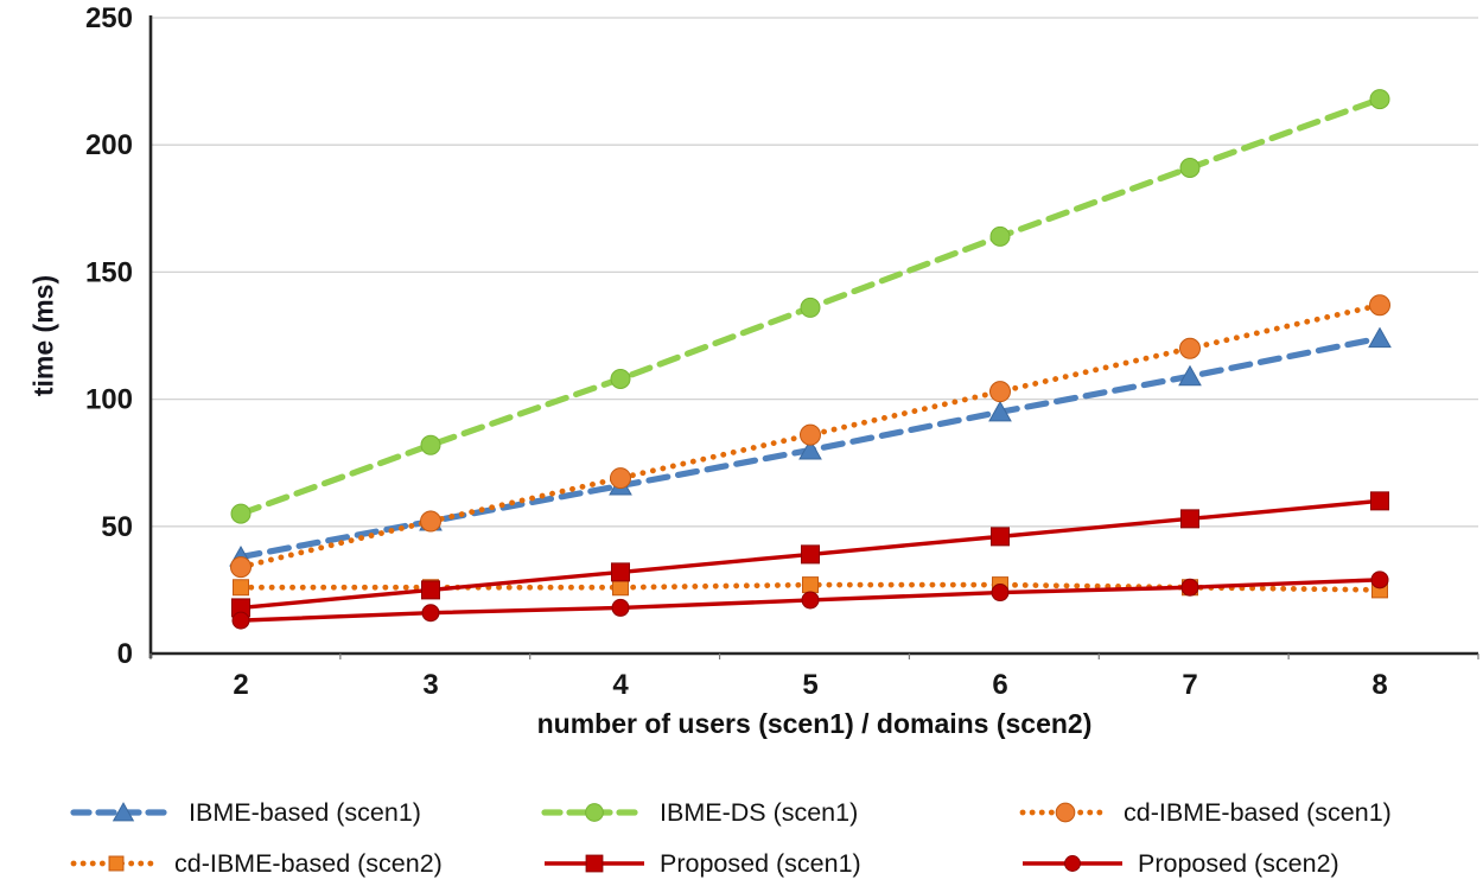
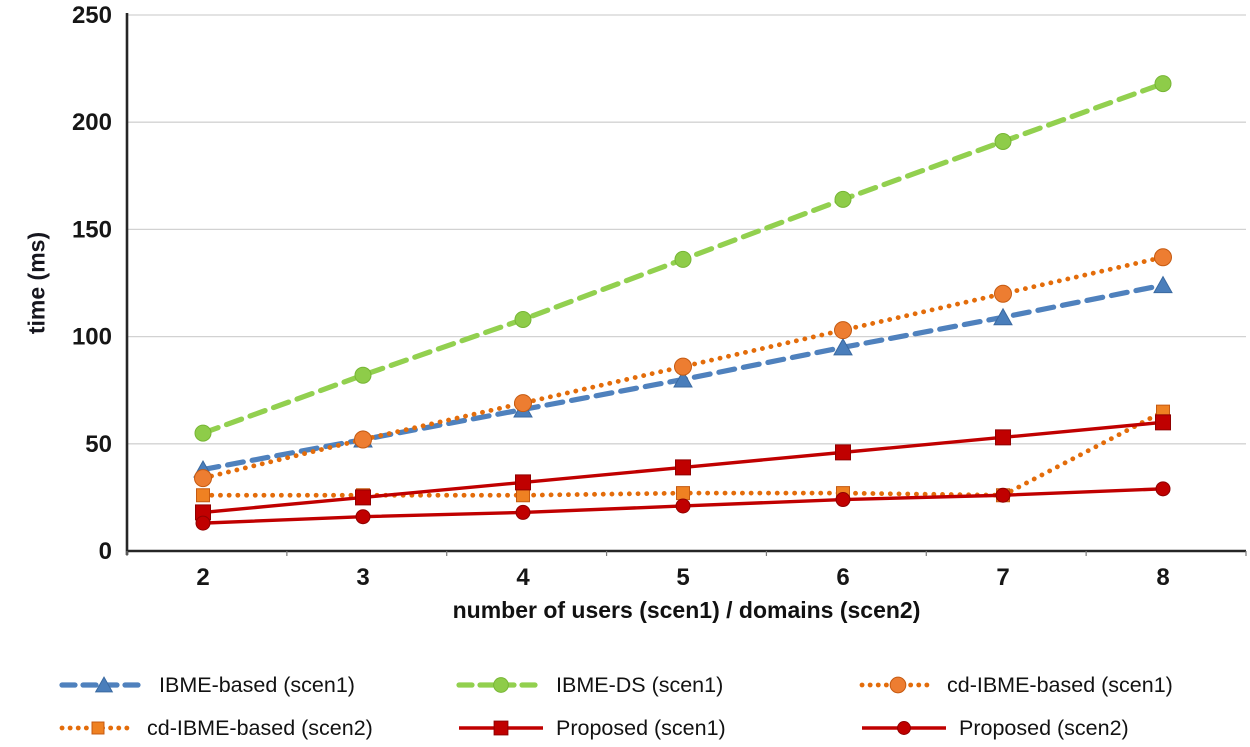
cd-IBME-based (scen2)/8: 25 -> 65
